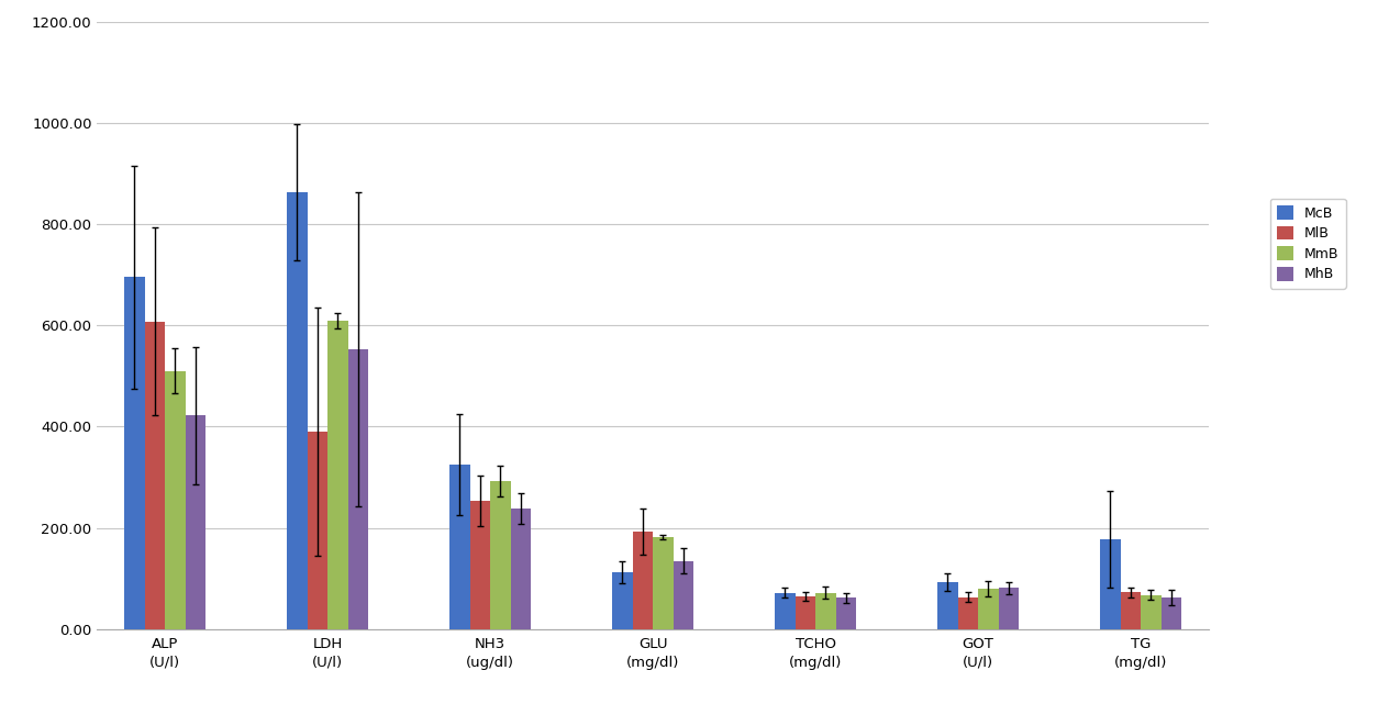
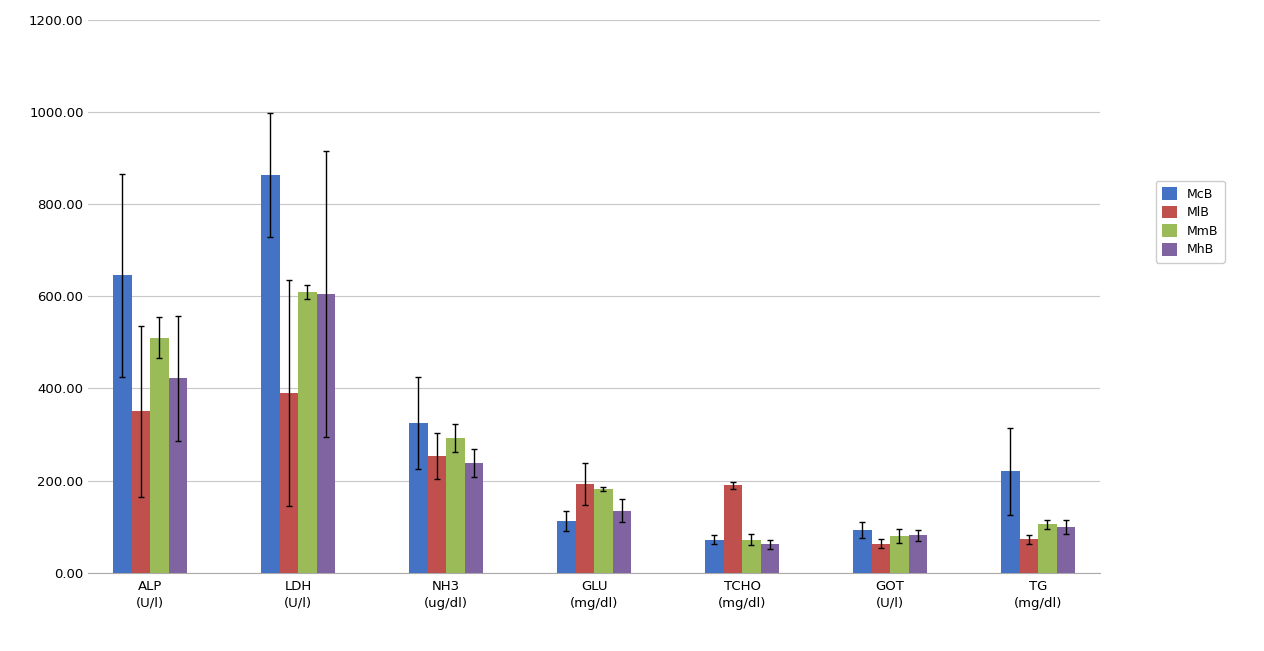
McB/ALP (U/l): 695 -> 645
MlB/ALP (U/l): 608 -> 350
MhB/LDH (U/l): 553 -> 605
MlB/TCHO (mg/dl): 65 -> 190
McB/TG (mg/dl): 177 -> 220
MmB/TG (mg/dl): 68 -> 105
MhB/TG (mg/dl): 63 -> 100
